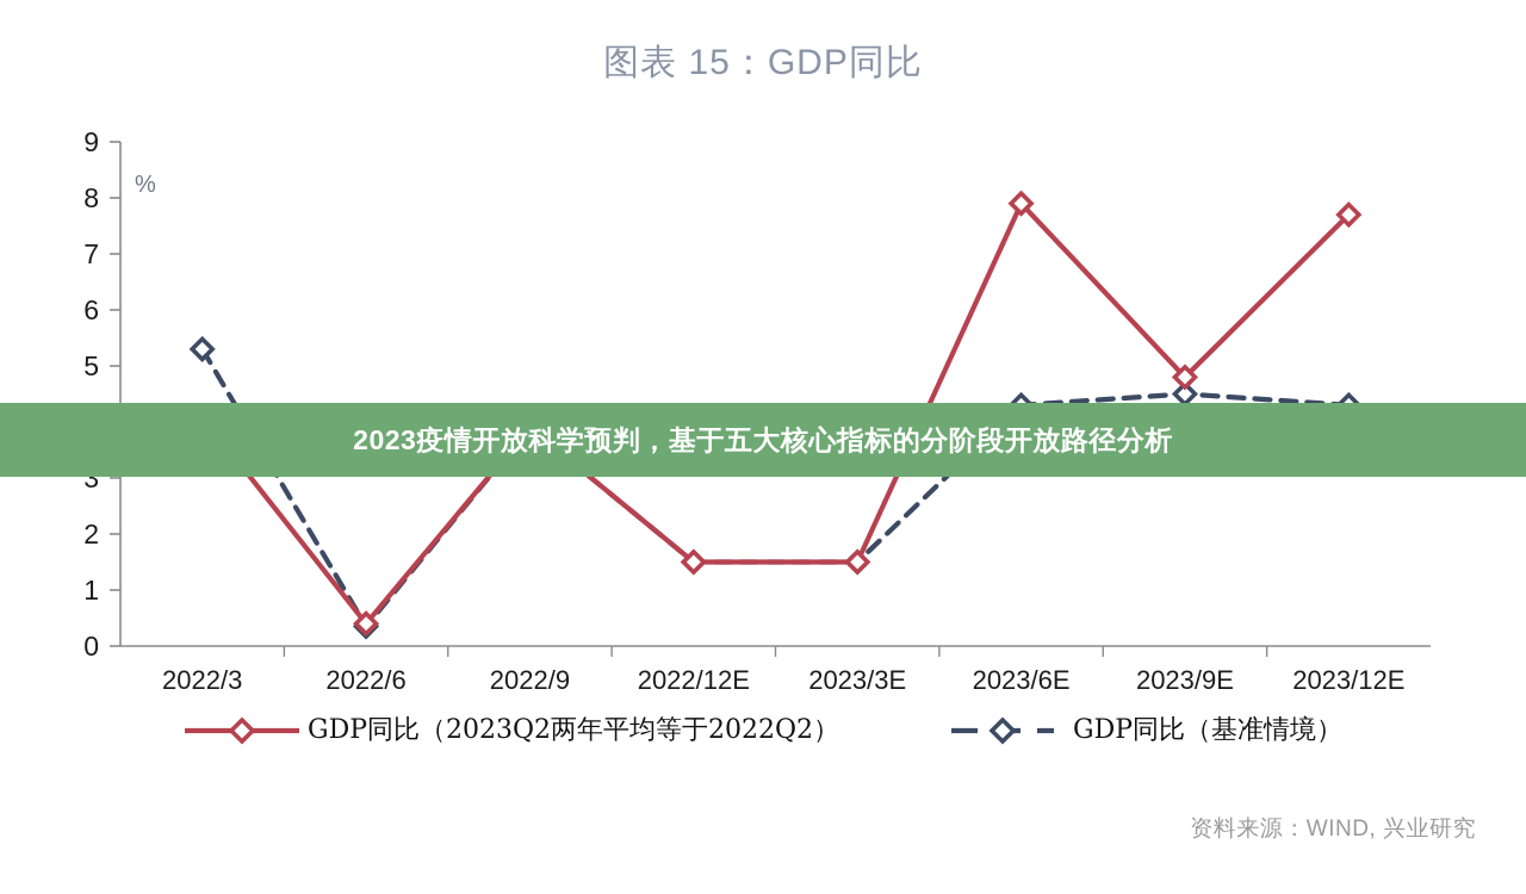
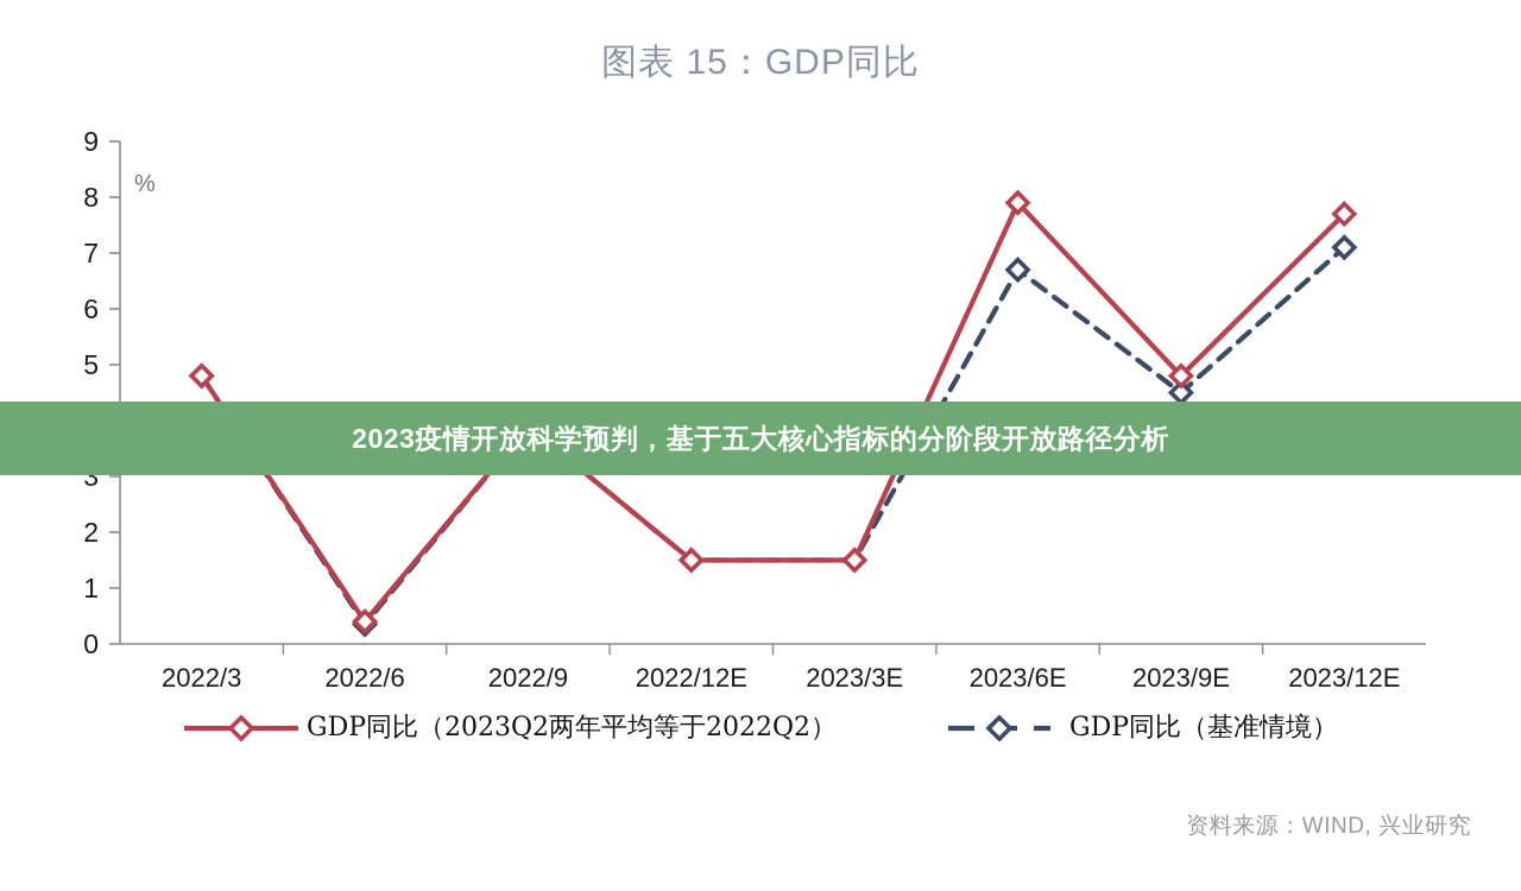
GDP同比（2023Q2两年平均等于2022Q2）/2022/3: 4.1 -> 4.8
GDP同比（基准情境）/2022/3: 5.3 -> 4.8
GDP同比（基准情境）/2023/6E: 4.3 -> 6.7
GDP同比（基准情境）/2023/12E: 4.3 -> 7.1
